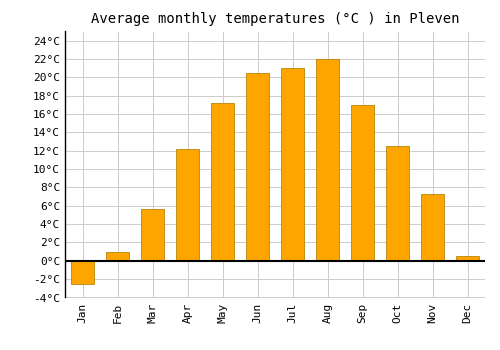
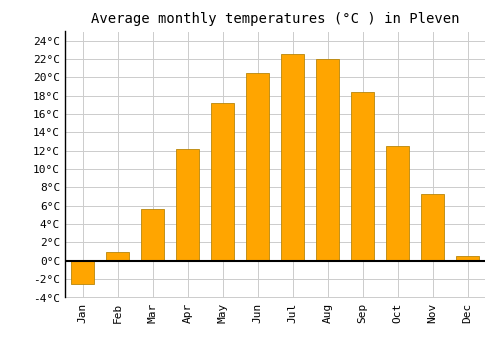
Jul: 21.0°C -> 22.5°C
Sep: 17.0°C -> 18.4°C
